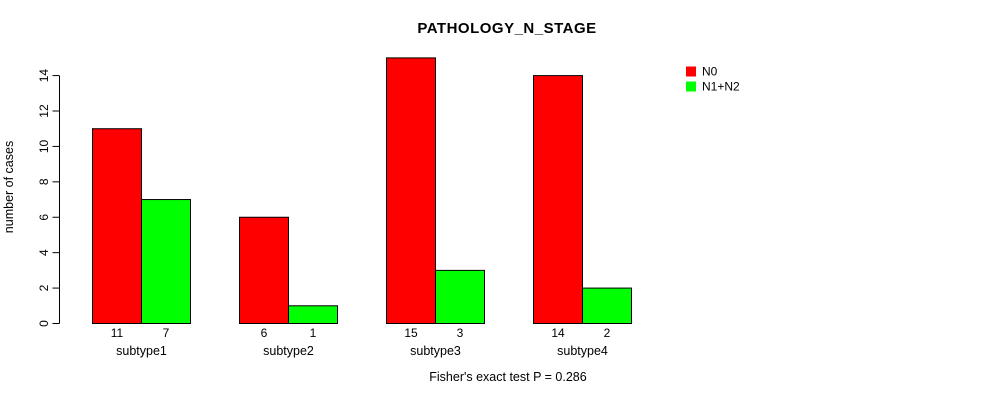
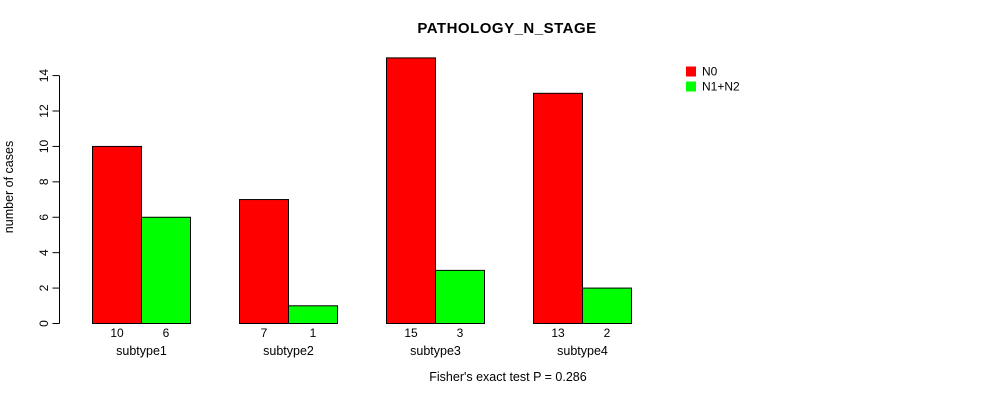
N0/subtype1: 11 -> 10
N1+N2/subtype1: 7 -> 6
N0/subtype2: 6 -> 7
N0/subtype4: 14 -> 13
